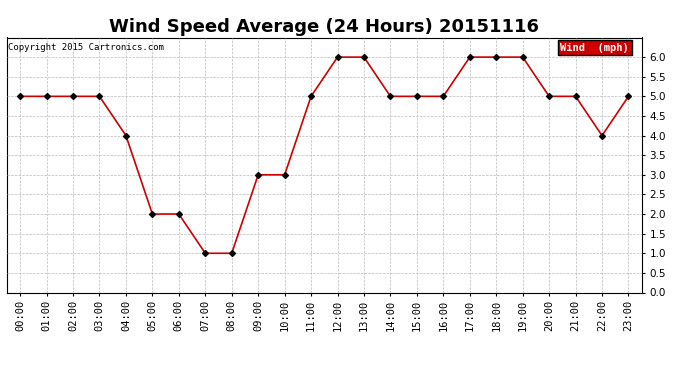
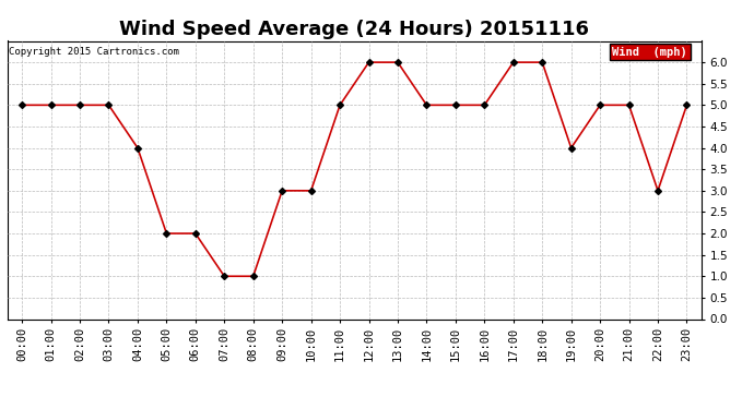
19:00: 6 -> 4
22:00: 4 -> 3
